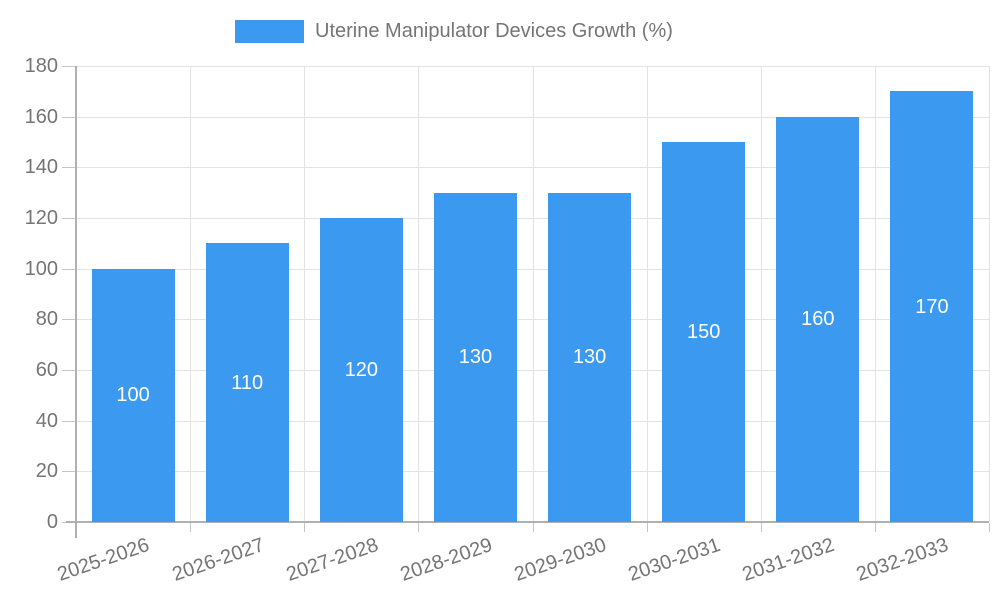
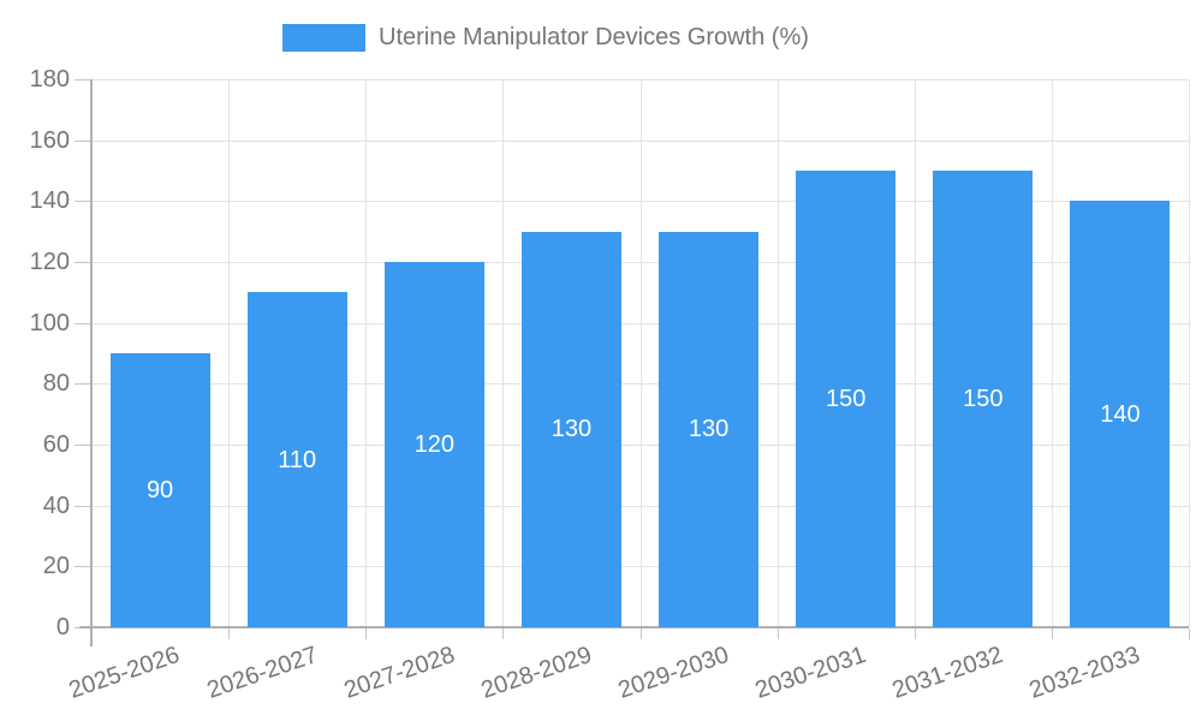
2025-2026: 100 -> 90
2031-2032: 160 -> 150
2032-2033: 170 -> 140
